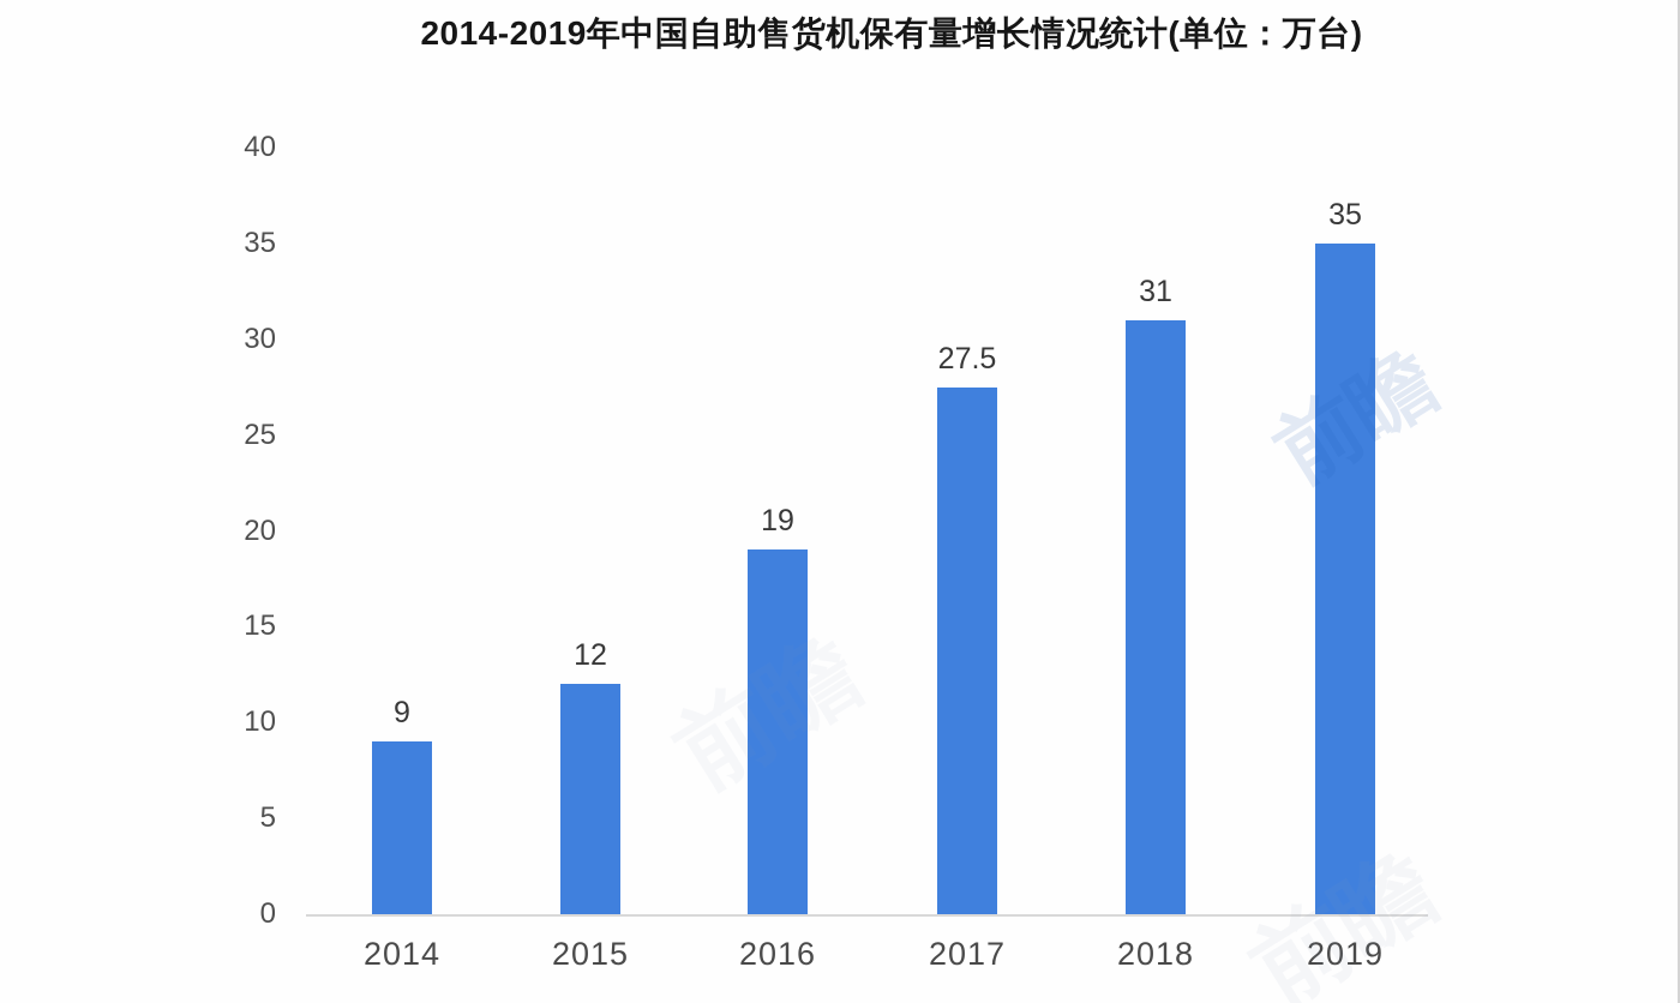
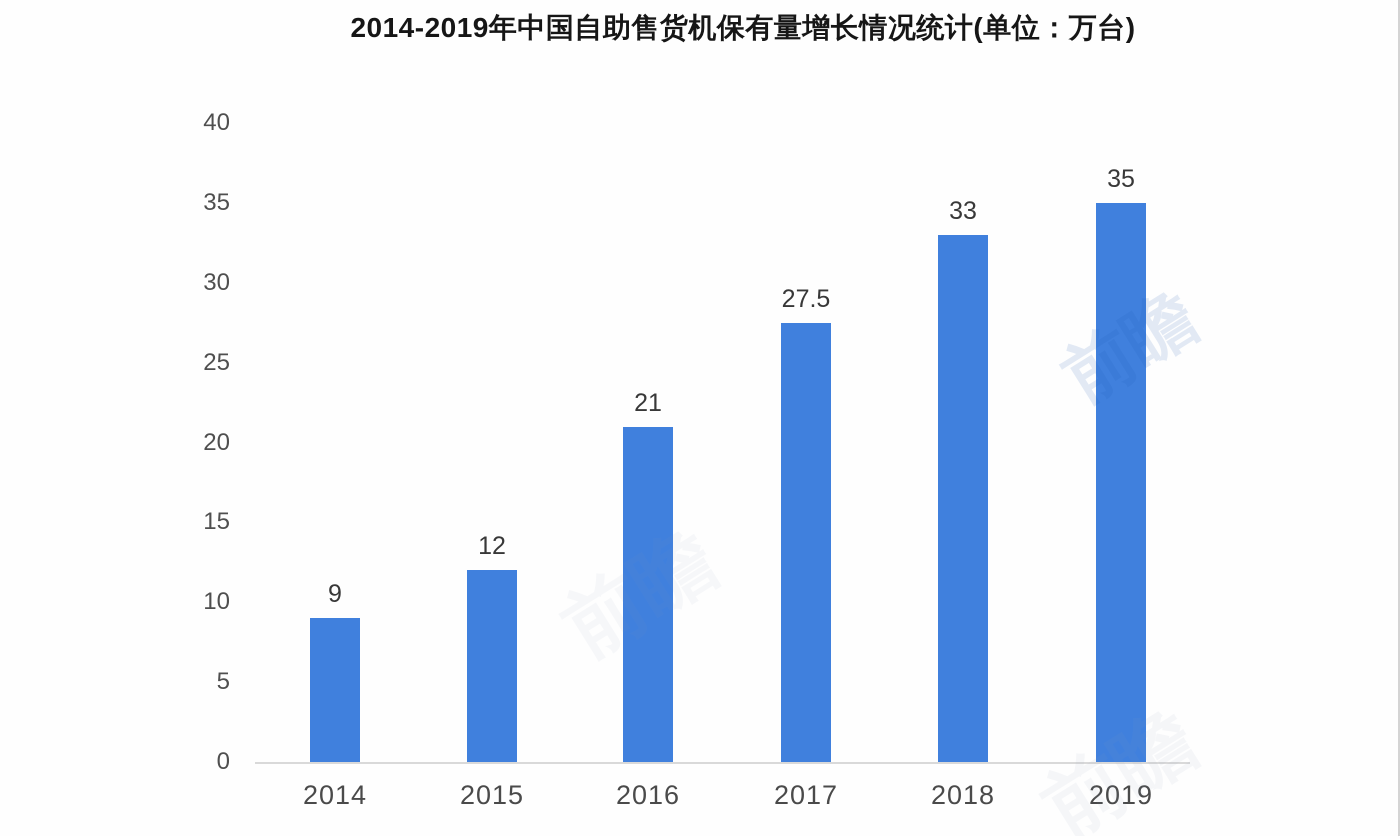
2016: 19 -> 21
2018: 31 -> 33
